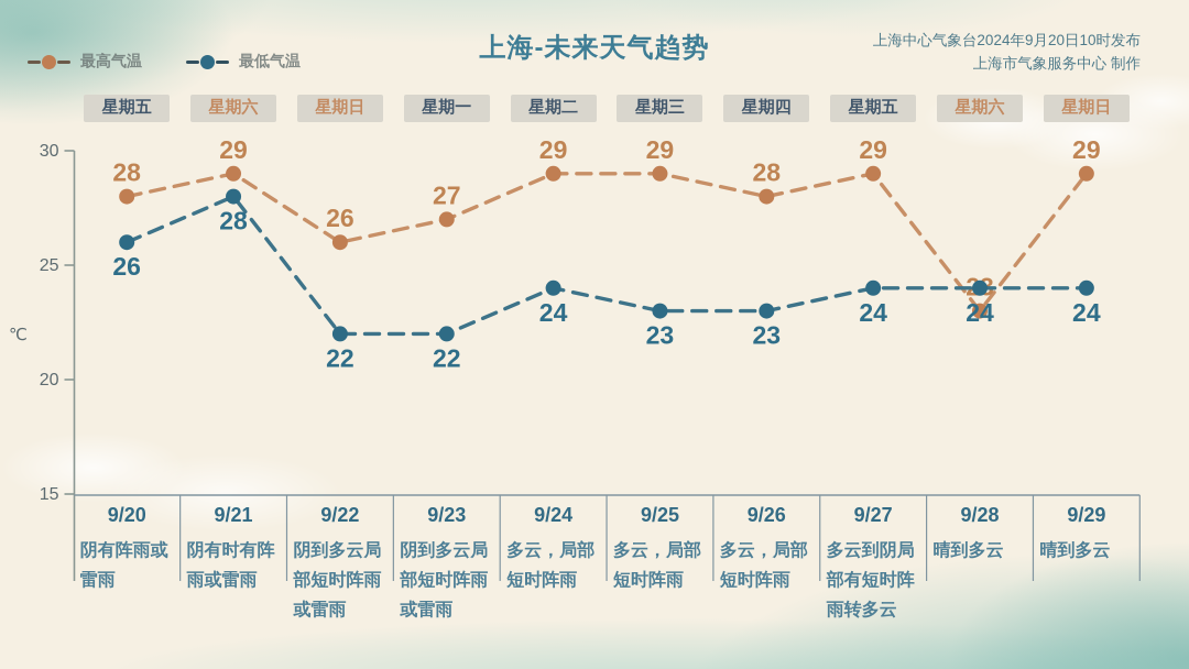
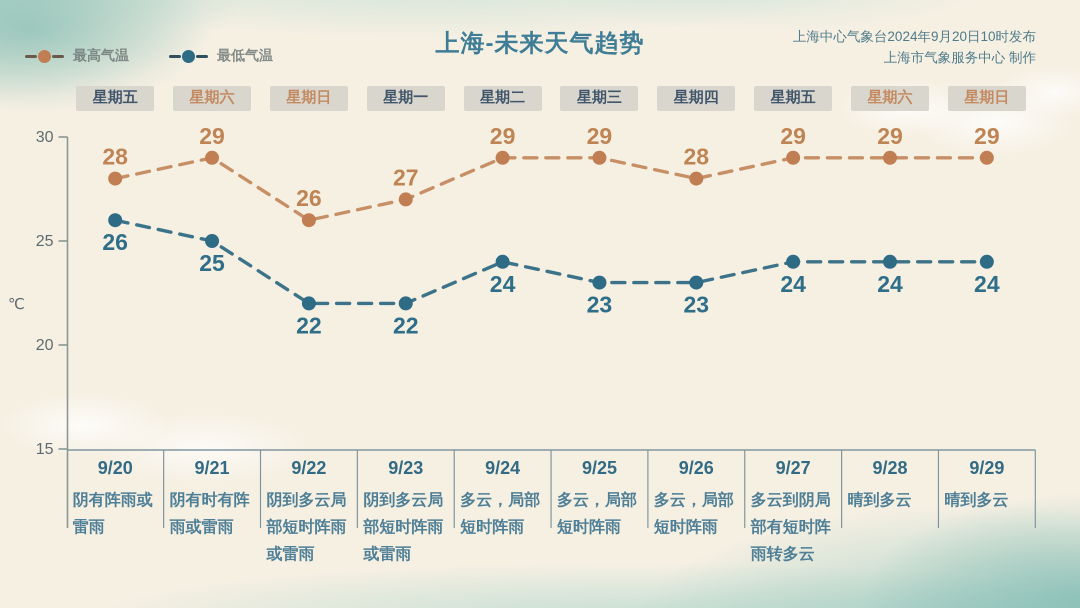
最低气温/9/21: 28 -> 25
最高气温/9/28: 23 -> 29
